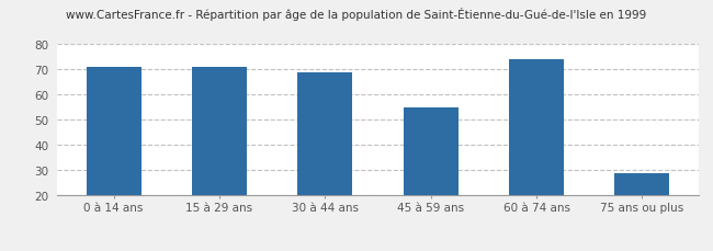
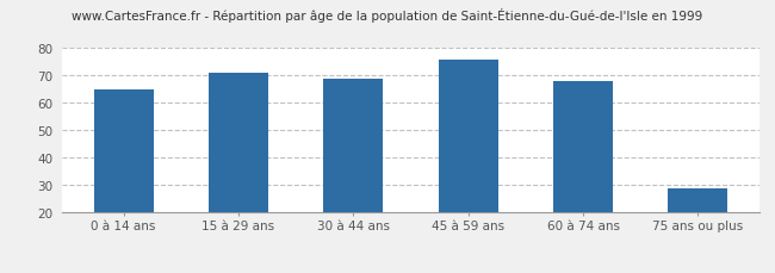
0 à 14 ans: 71 -> 65
45 à 59 ans: 55 -> 76
60 à 74 ans: 74 -> 68
